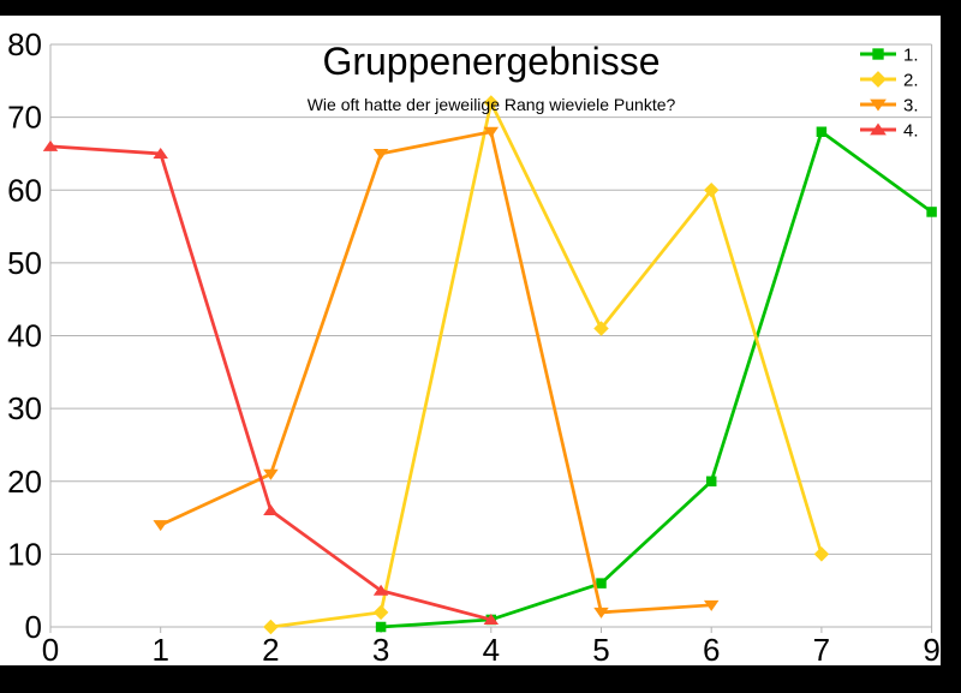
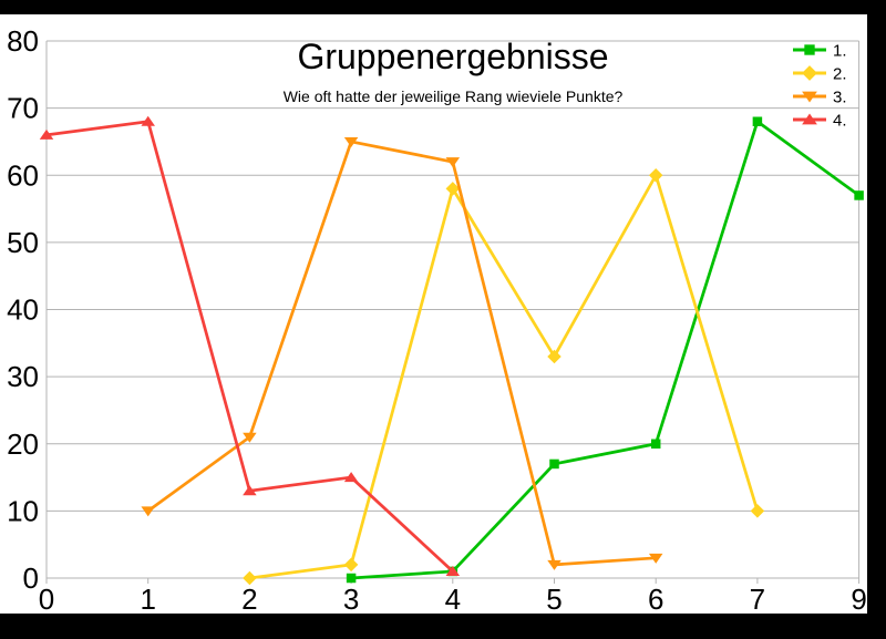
3./1: 14 -> 10
4./1: 65 -> 68
4./2: 16 -> 13
4./3: 5 -> 15
2./4: 72 -> 58
3./4: 68 -> 62
1./5: 6 -> 17
2./5: 41 -> 33
